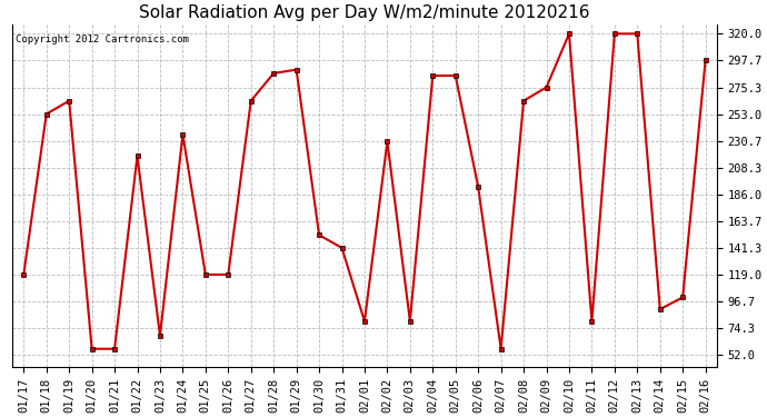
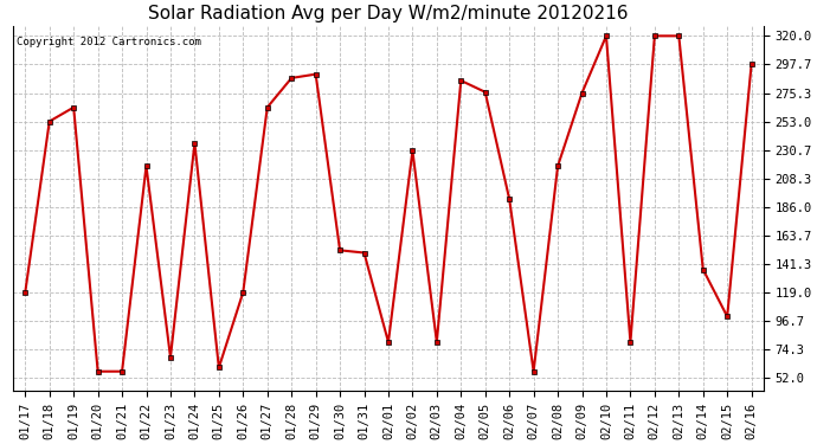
01/25: 119 -> 60
01/31: 141 -> 150
02/05: 285 -> 276
02/08: 264 -> 218
02/14: 90 -> 137
